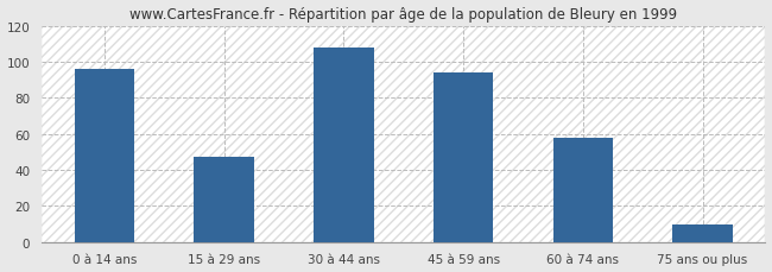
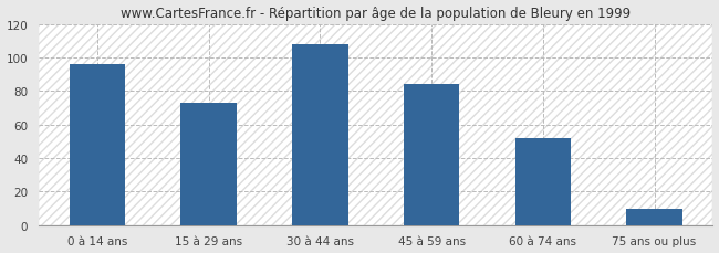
15 à 29 ans: 47 -> 73
45 à 59 ans: 94 -> 84
60 à 74 ans: 58 -> 52
